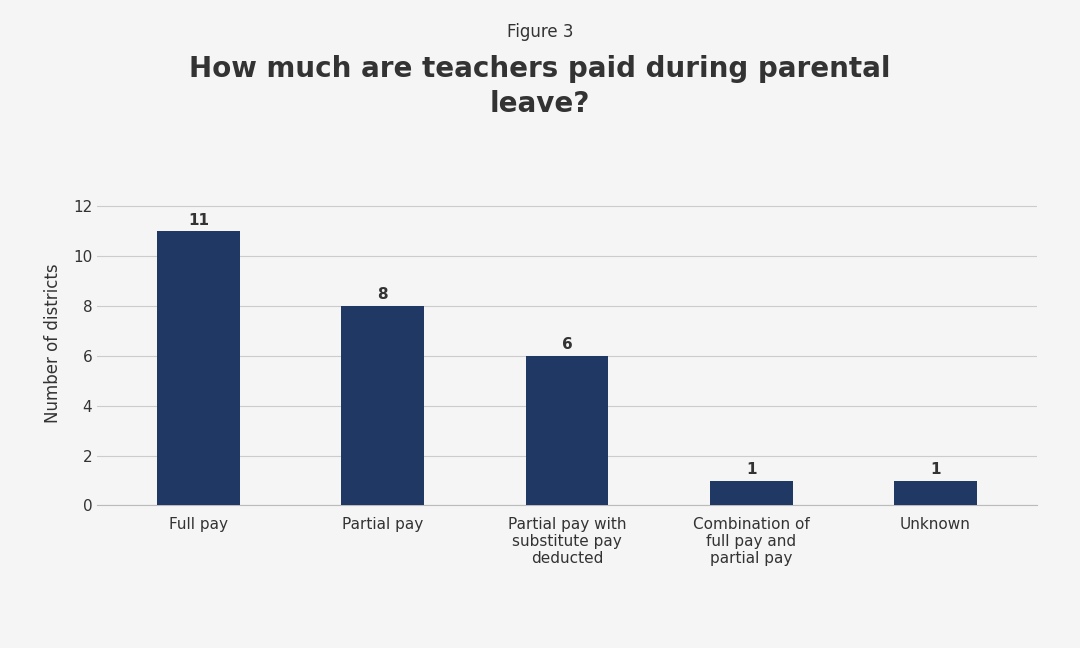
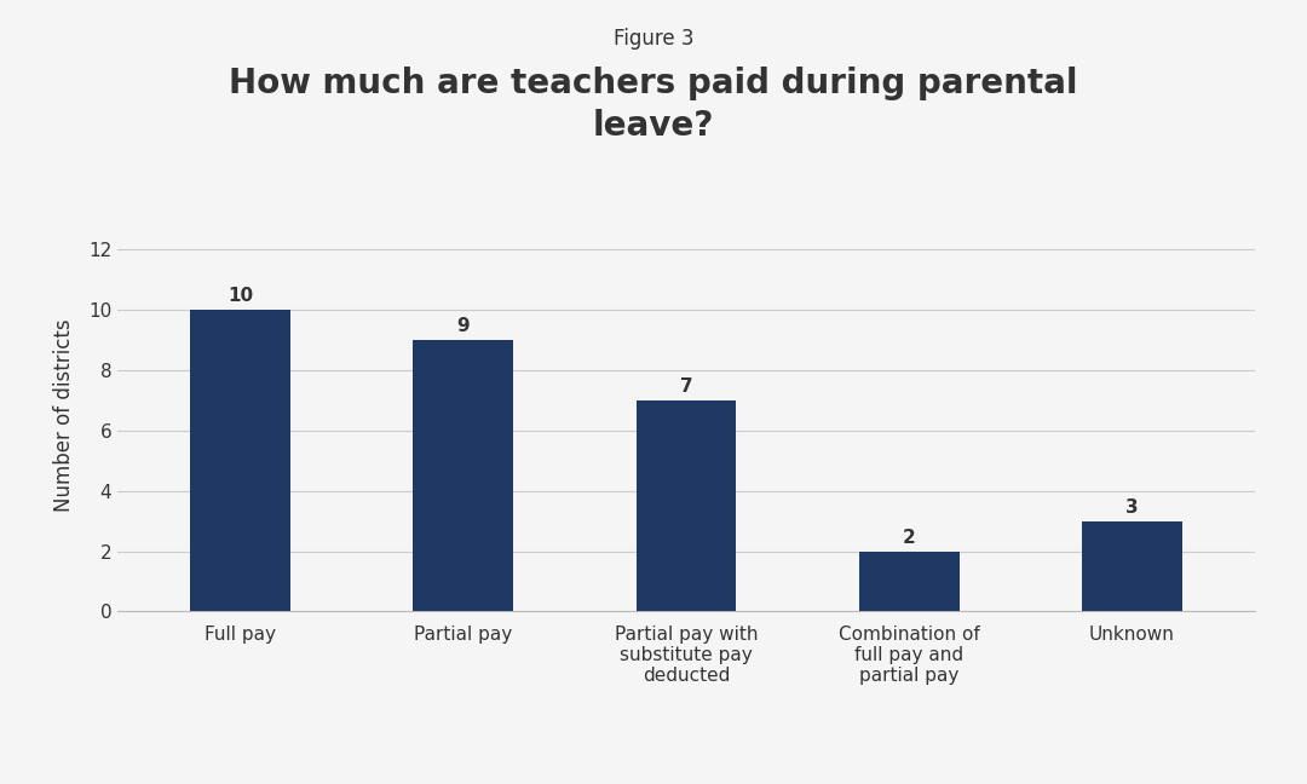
Full pay: 11 -> 10
Partial pay: 8 -> 9
Partial pay with substitute pay deducted: 6 -> 7
Combination of full pay and partial pay: 1 -> 2
Unknown: 1 -> 3
